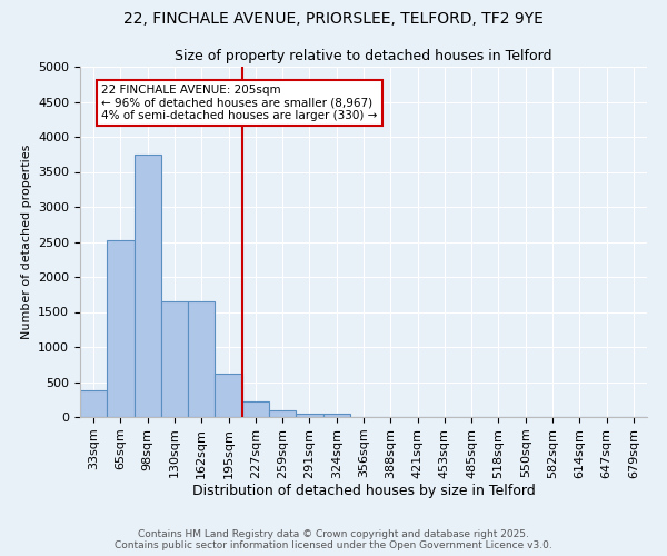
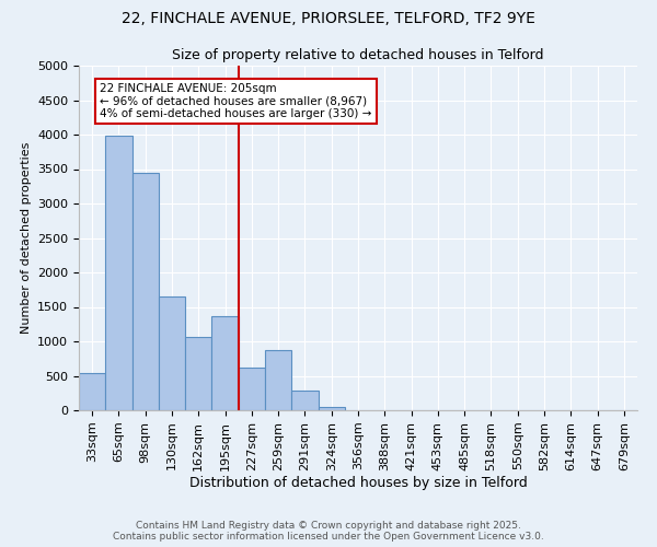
33sqm: 380 -> 540
65sqm: 2530 -> 3980
98sqm: 3750 -> 3440
162sqm: 1650 -> 1060
195sqm: 620 -> 1360
227sqm: 220 -> 620
259sqm: 100 -> 880
291sqm: 40 -> 280
